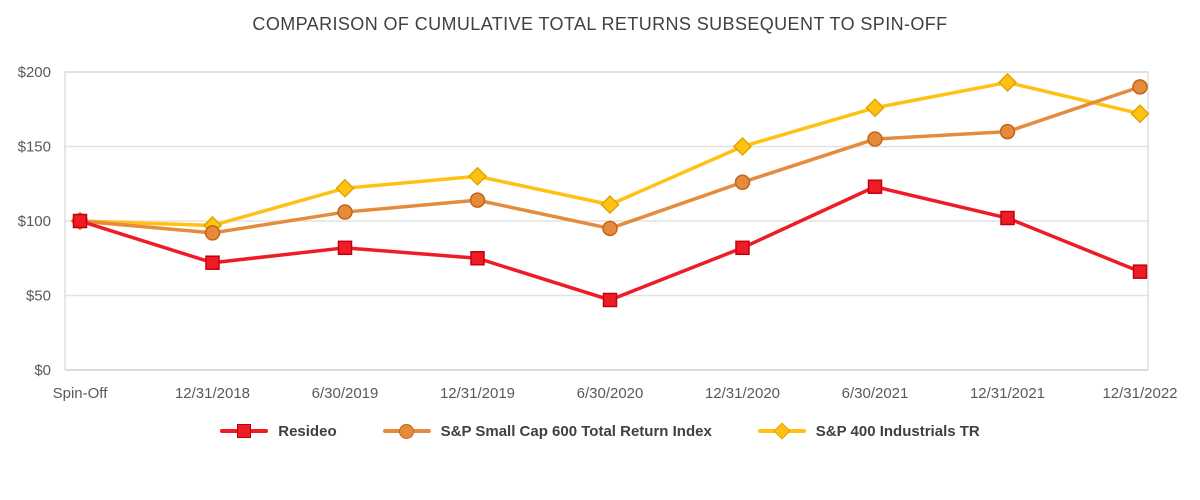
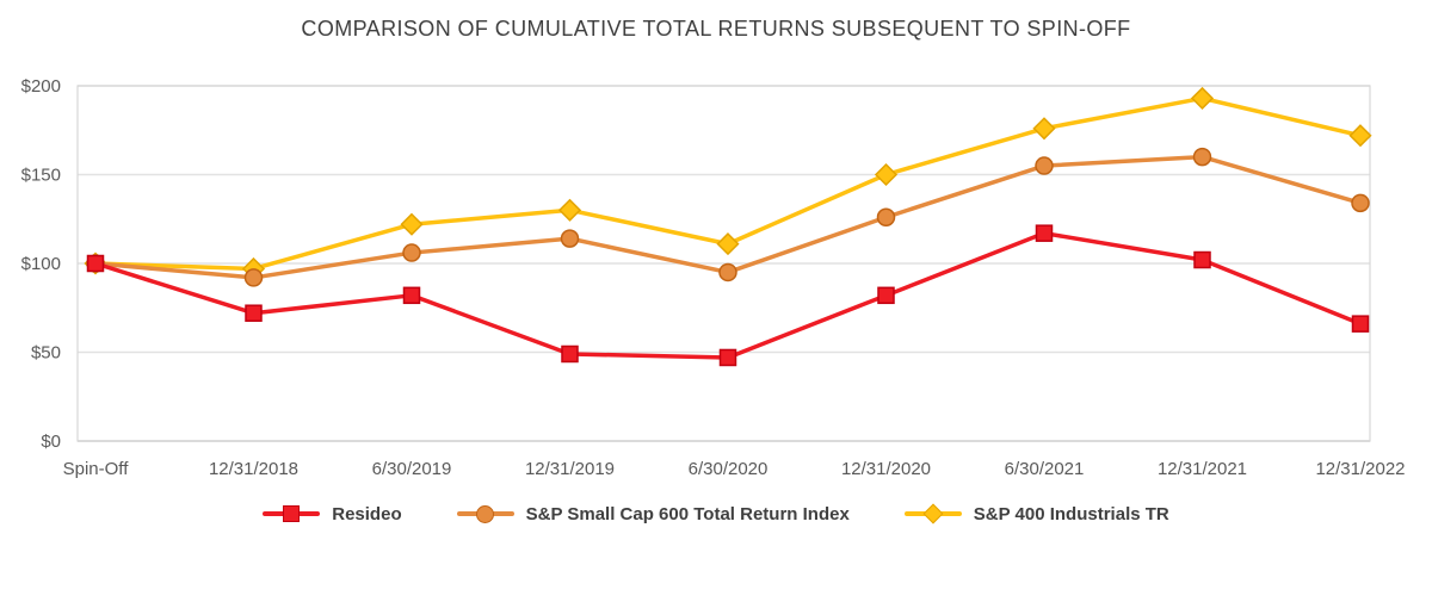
Resideo/12/31/2019: $75 -> $49
Resideo/6/30/2021: $123 -> $117
S&P Small Cap 600 Total Return Index/12/31/2022: $190 -> $134
